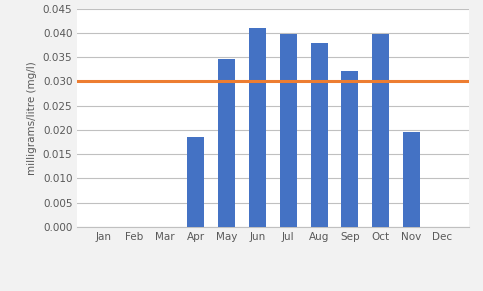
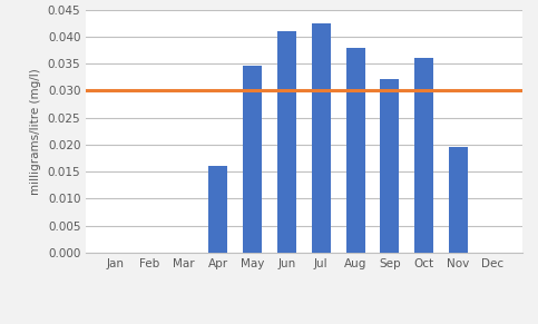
Apr: 0.0185 -> 0.0160
Jul: 0.0398 -> 0.0425
Oct: 0.0398 -> 0.0360
